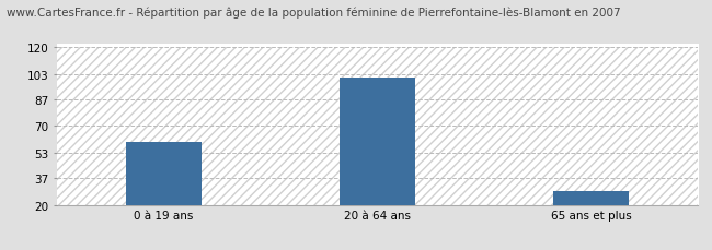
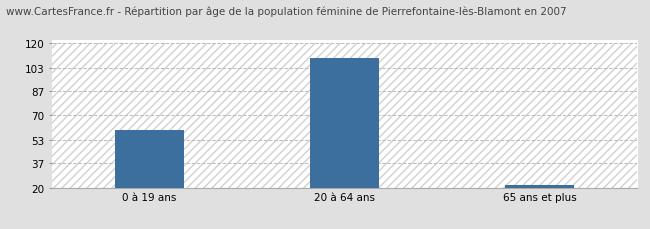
20 à 64 ans: 101 -> 110
65 ans et plus: 29 -> 22
